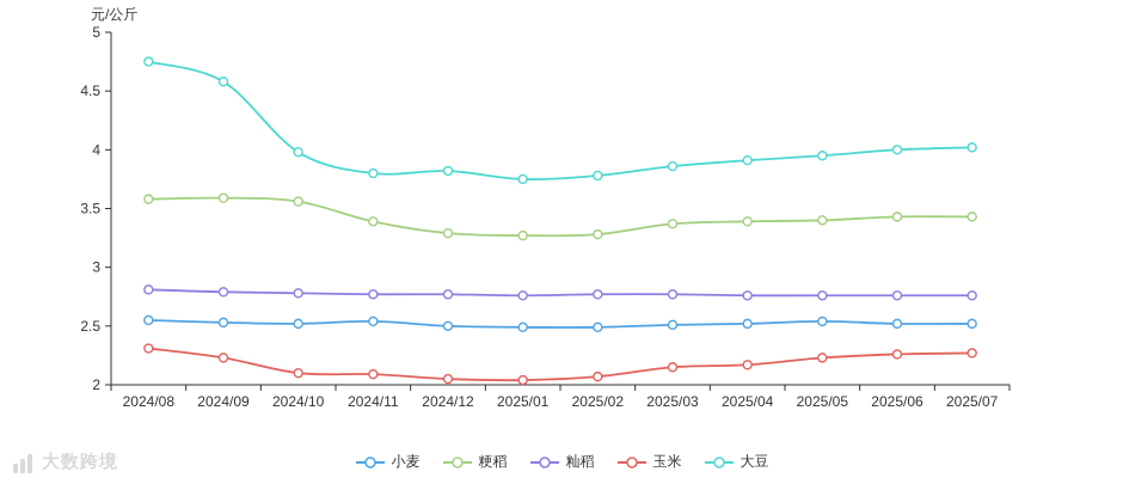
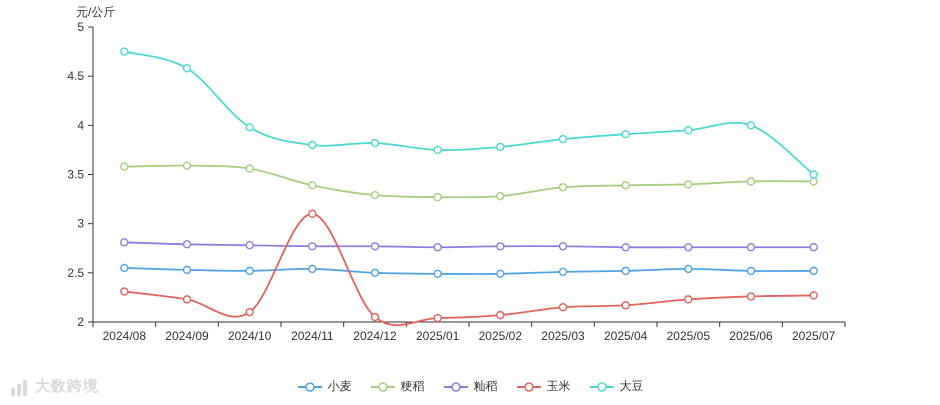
玉米/2024/11: 2.1 -> 3.1
大豆/2025/07: 4.0 -> 3.5
